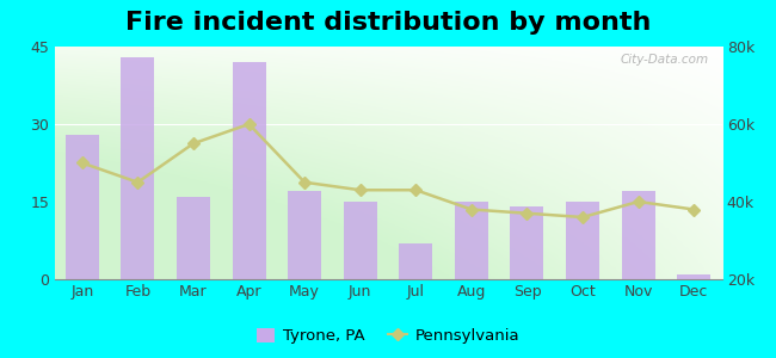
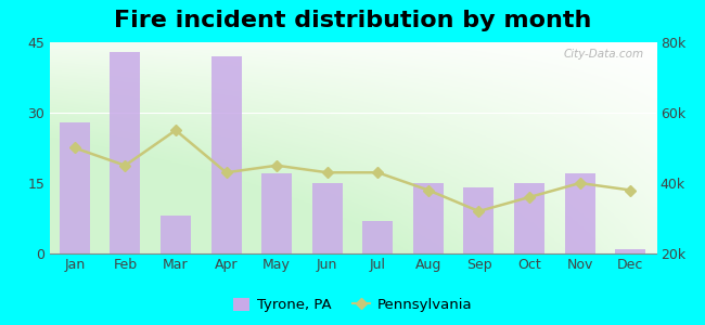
Tyrone, PA/Mar: 16 -> 8
Pennsylvania/Apr: 60k -> 43k
Pennsylvania/Sep: 37k -> 32k
